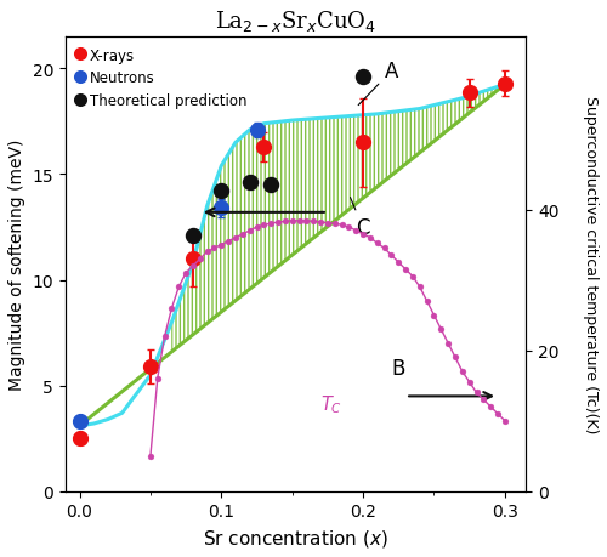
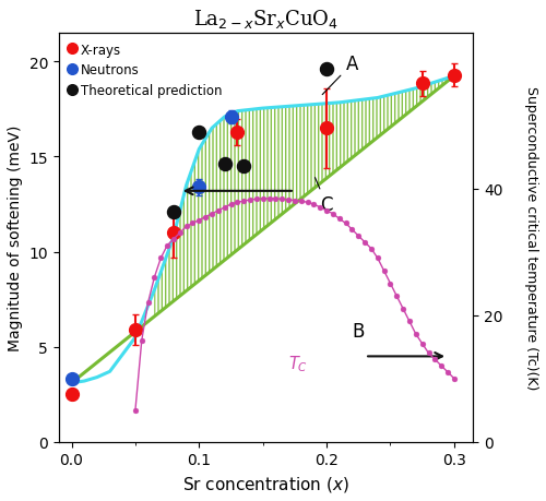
Theoretical prediction/0.1: 14.2 -> 16.3
